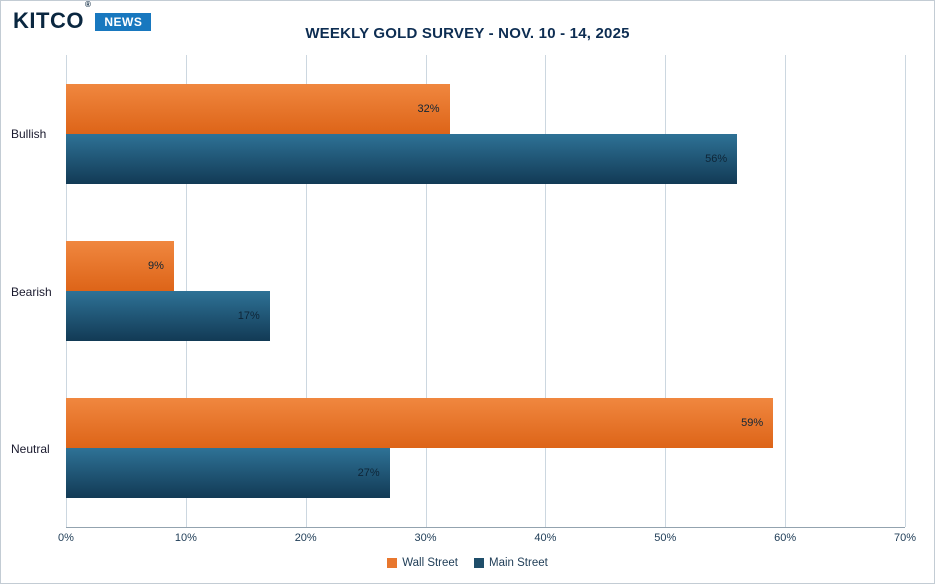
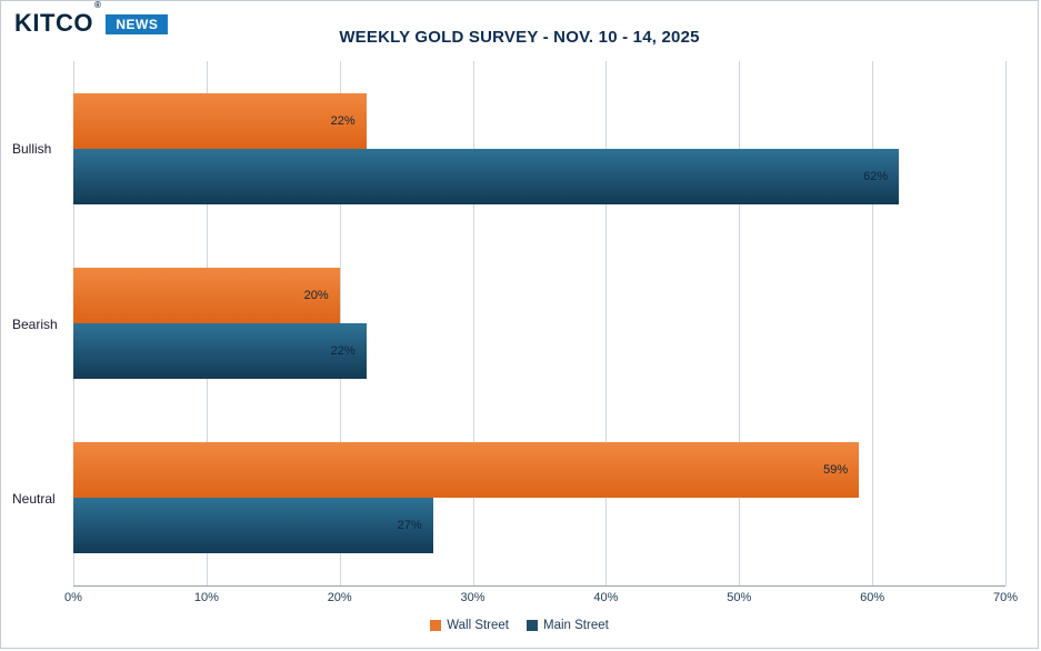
Wall Street/Bullish: 32% -> 22%
Main Street/Bullish: 56% -> 62%
Wall Street/Bearish: 9% -> 20%
Main Street/Bearish: 17% -> 22%
